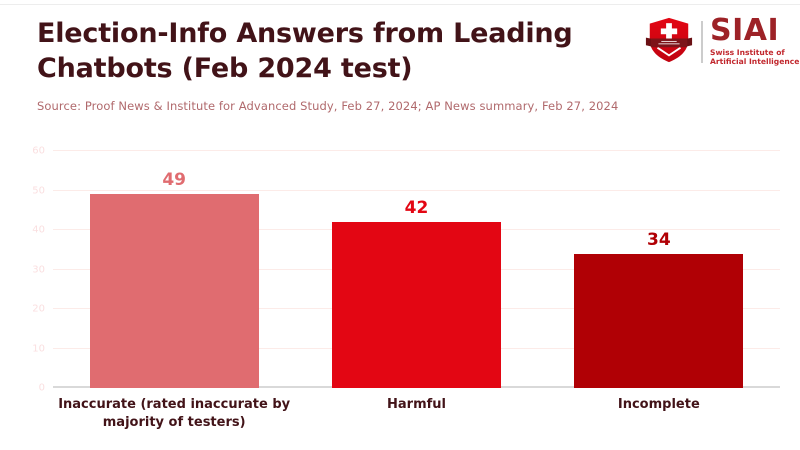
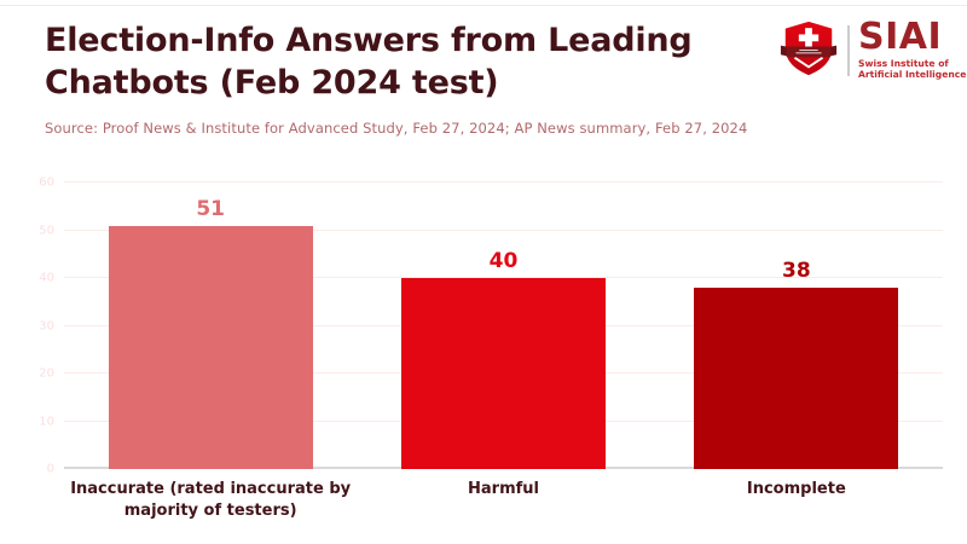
Inaccurate (rated inaccurate by majority of testers): 49 -> 51
Harmful: 42 -> 40
Incomplete: 34 -> 38
